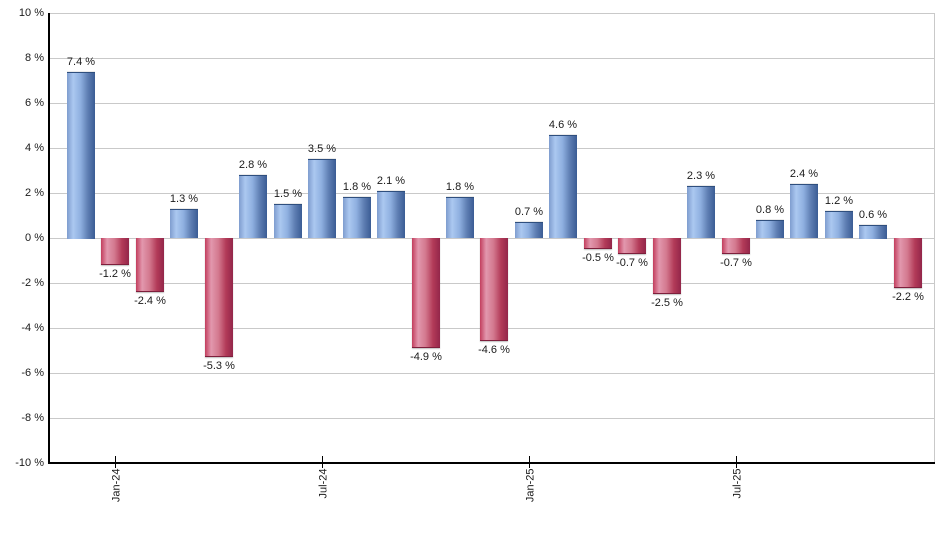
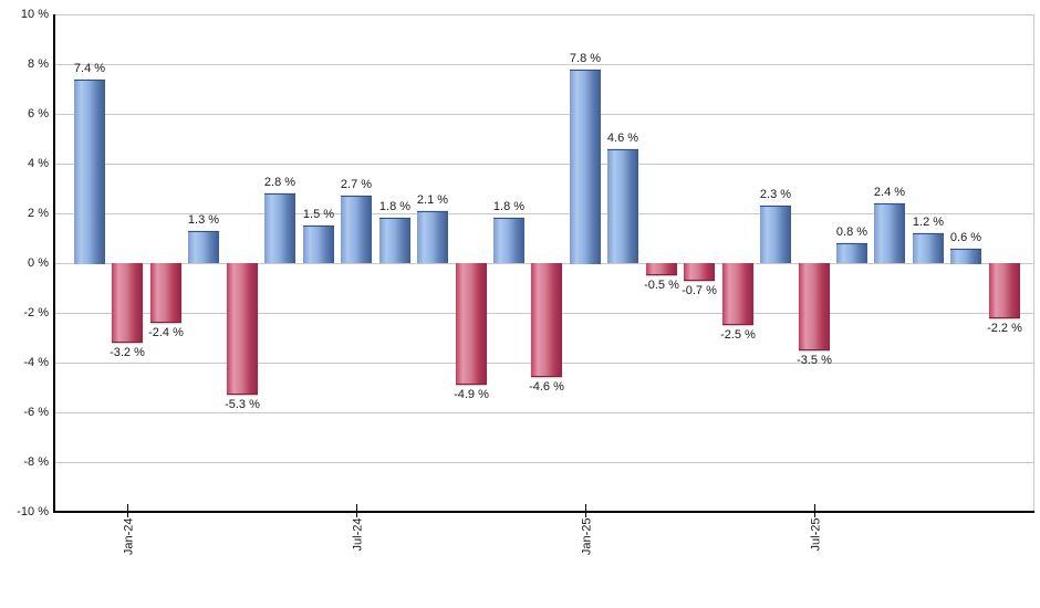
Jan-24: -1.2 -> -3.2
Jul-24: 3.5 -> 2.7
Jan-25: 0.7 -> 7.8
Jul-25: -0.7 -> -3.5
